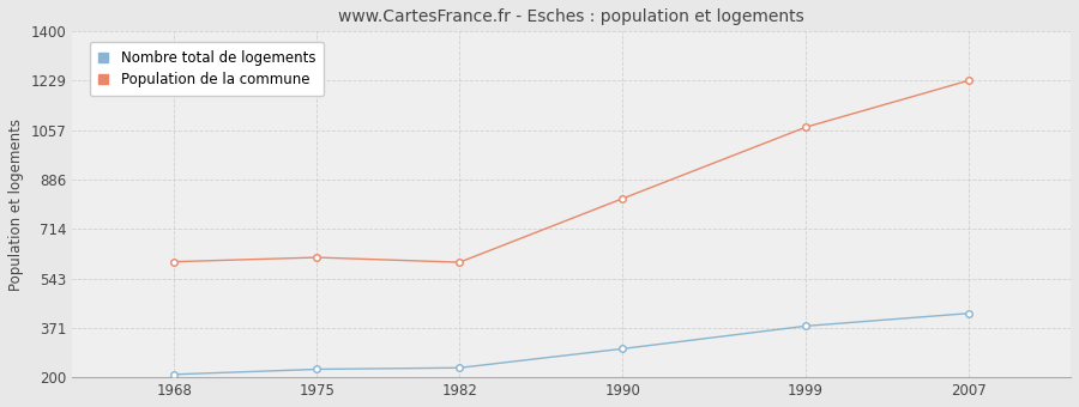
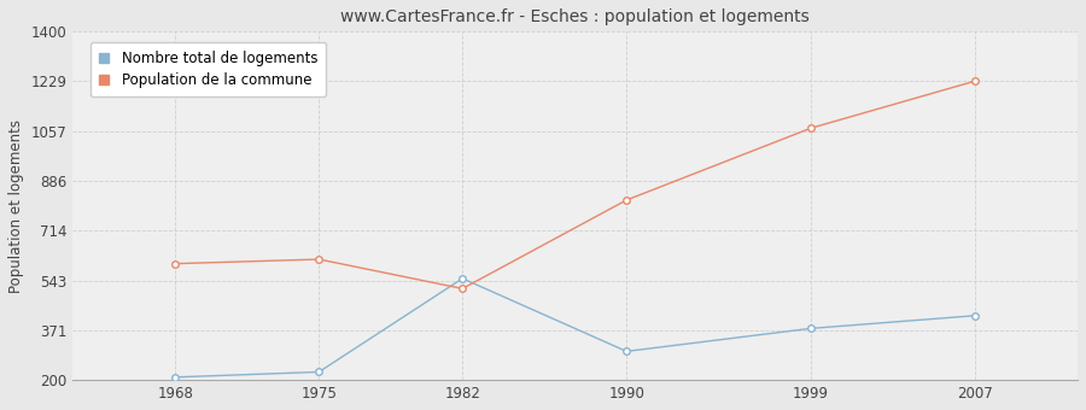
Nombre total de logements/1982: 233 -> 550
Population de la commune/1982: 599 -> 515
